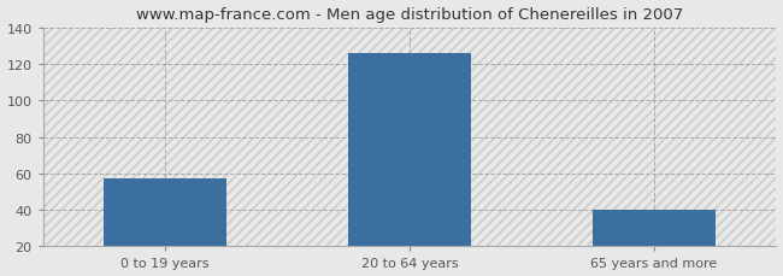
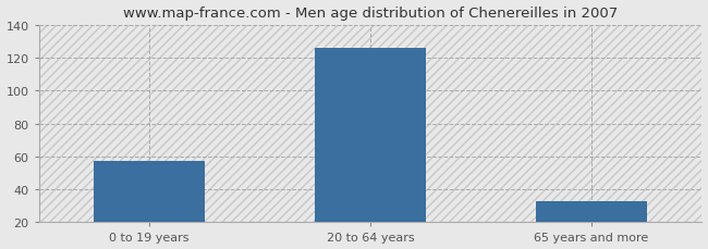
65 years and more: 40 -> 33
